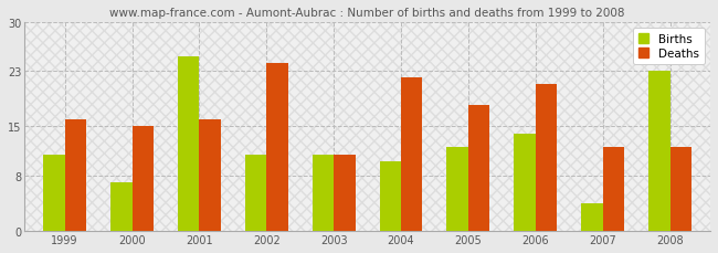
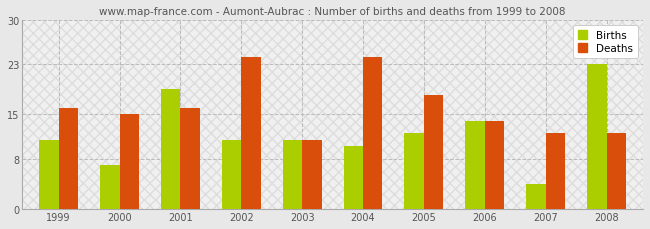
Births/2001: 25 -> 19
Deaths/2004: 22 -> 24
Deaths/2006: 21 -> 14
